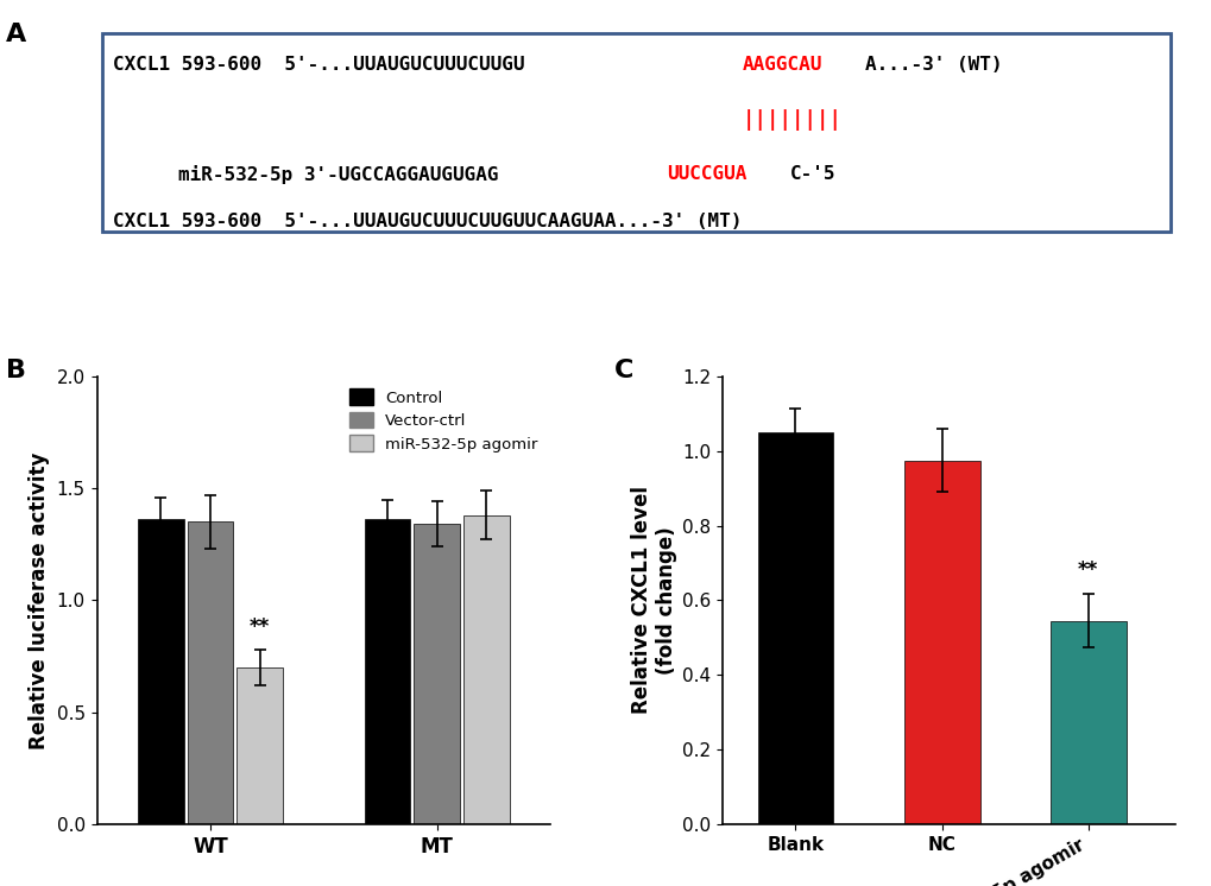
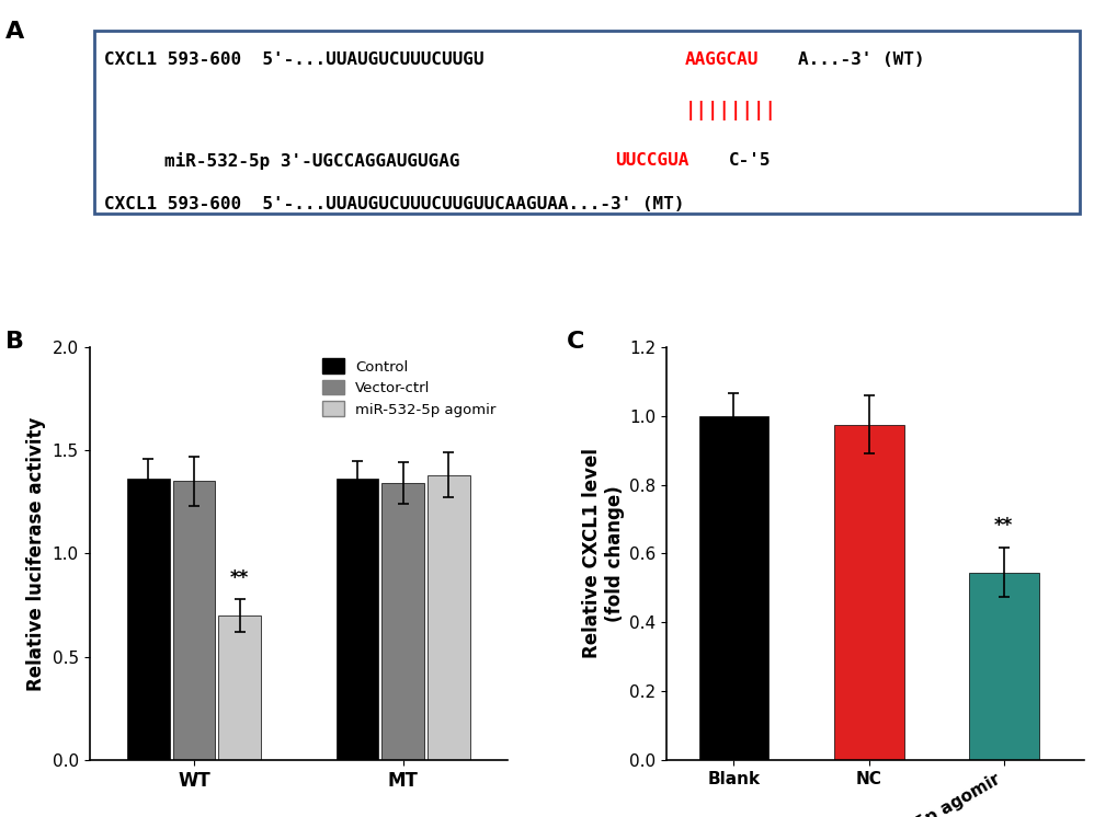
Blank: 1.050 -> 1.000
